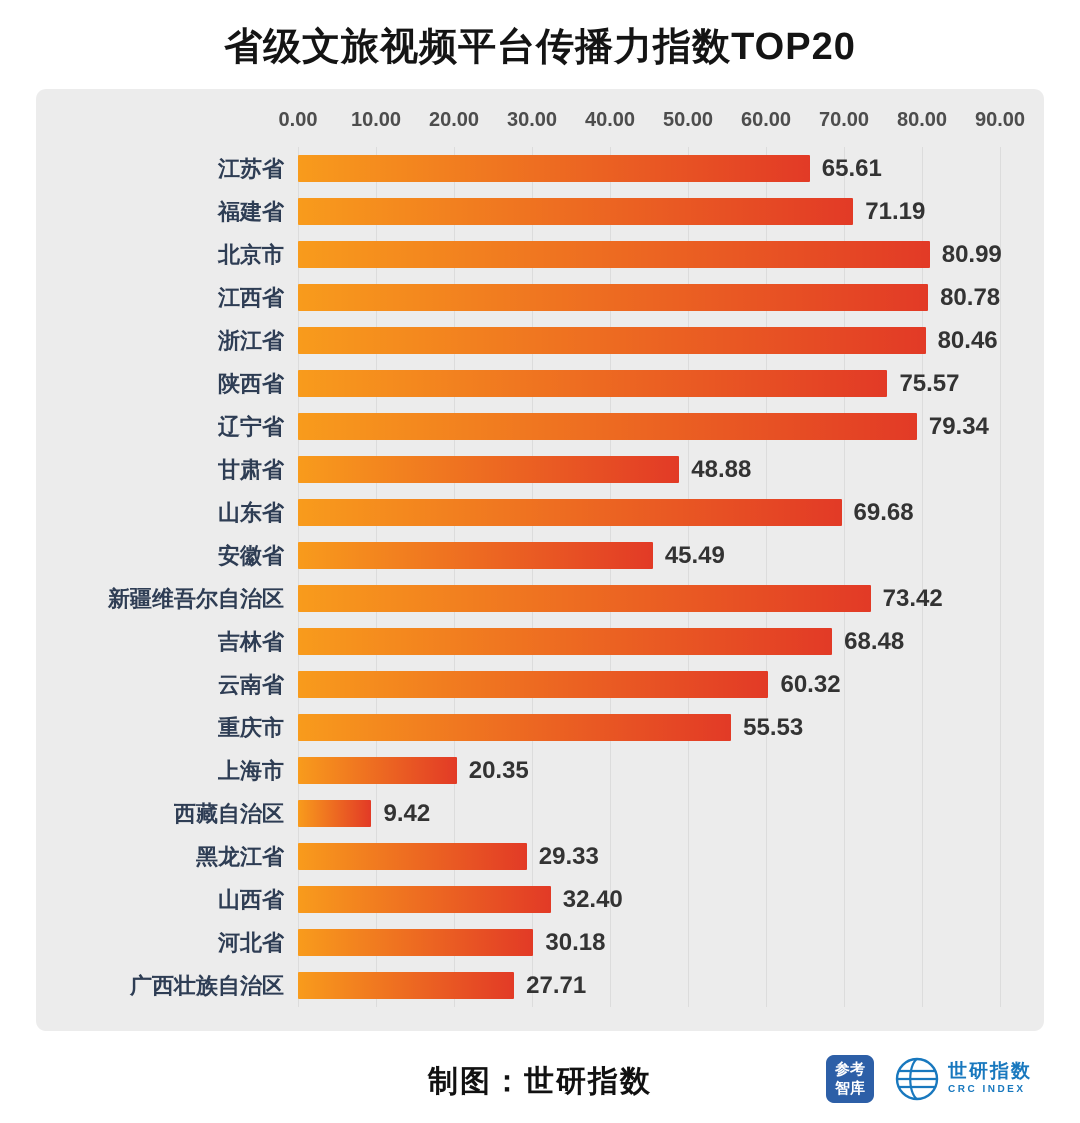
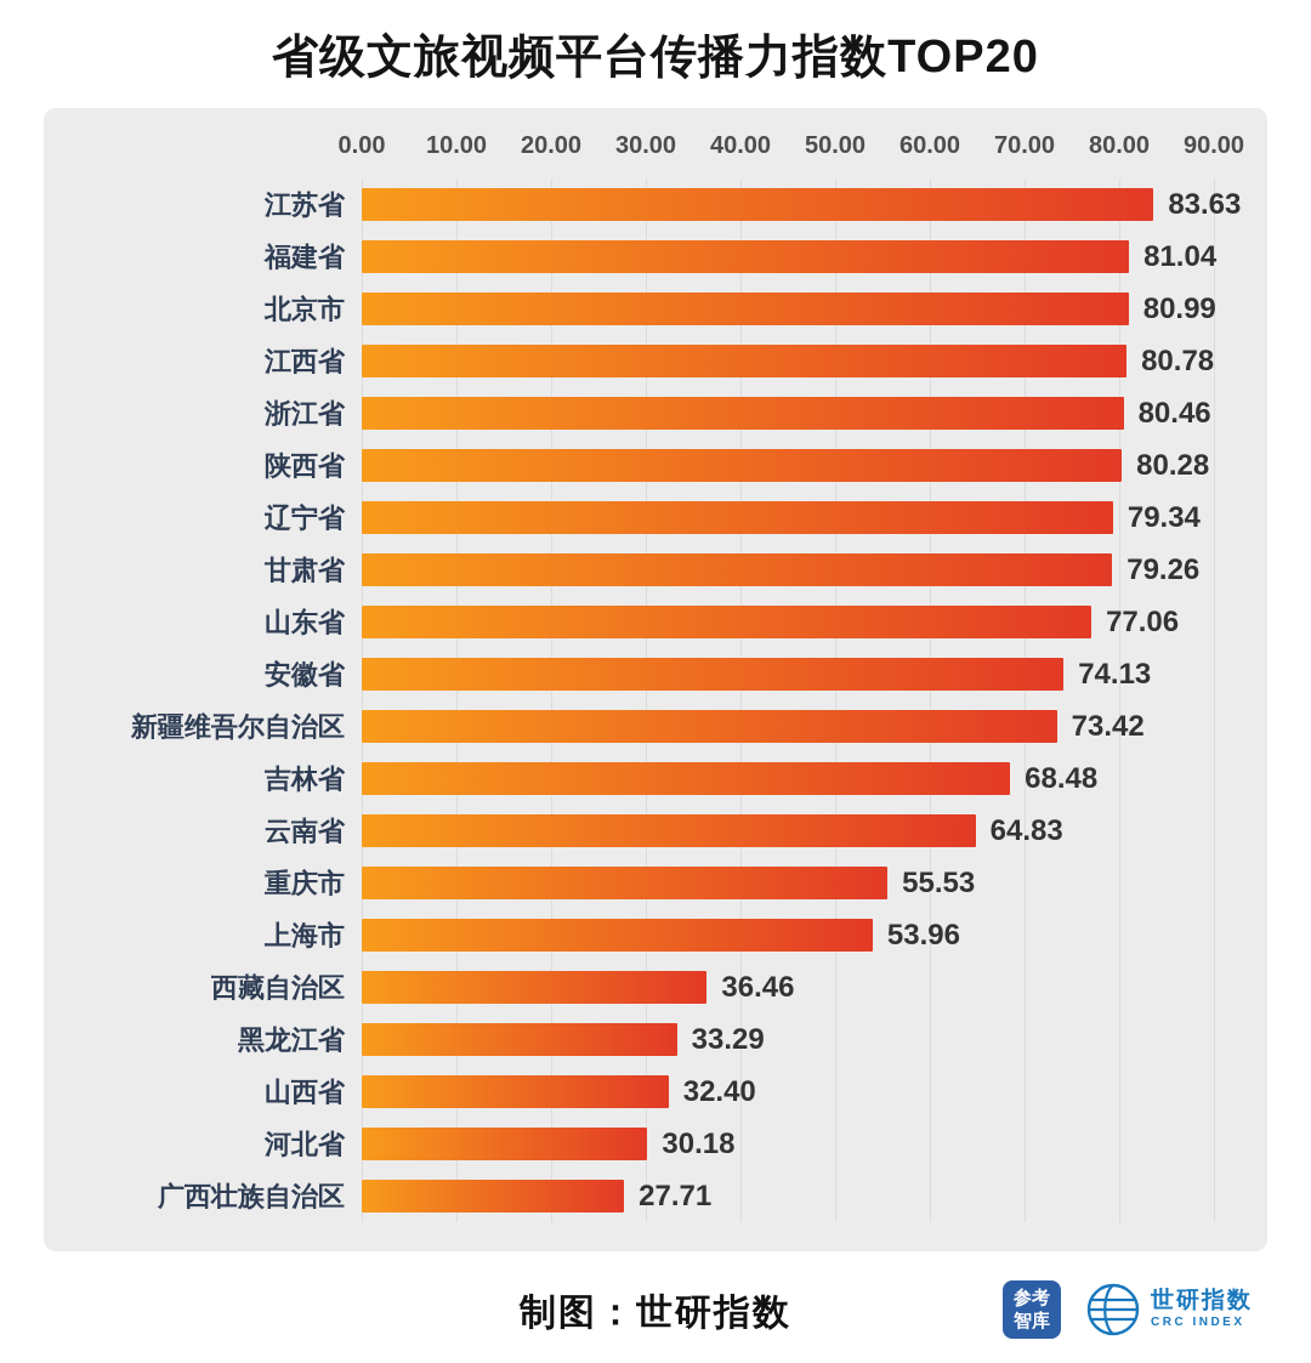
江苏省: 65.61 -> 83.63
福建省: 71.19 -> 81.04
陕西省: 75.57 -> 80.28
甘肃省: 48.88 -> 79.26
山东省: 69.68 -> 77.06
安徽省: 45.49 -> 74.13
云南省: 60.32 -> 64.83
上海市: 20.35 -> 53.96
西藏自治区: 9.42 -> 36.46
黑龙江省: 29.33 -> 33.29
